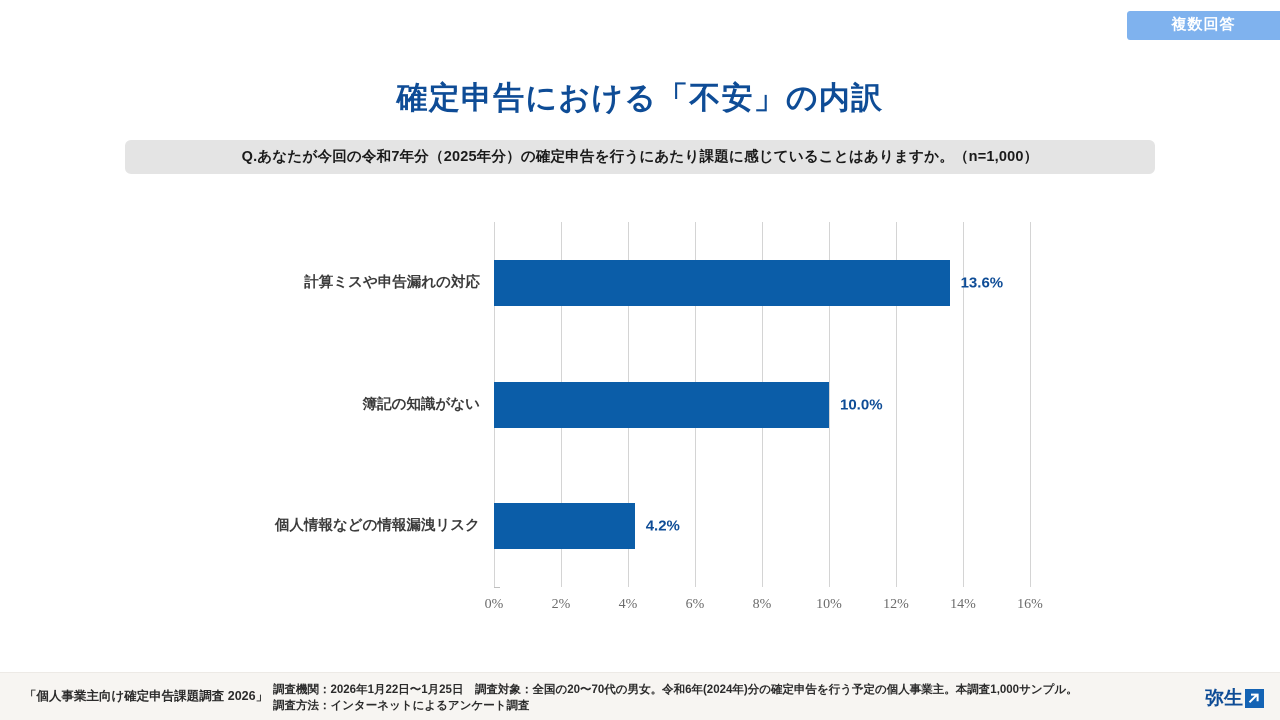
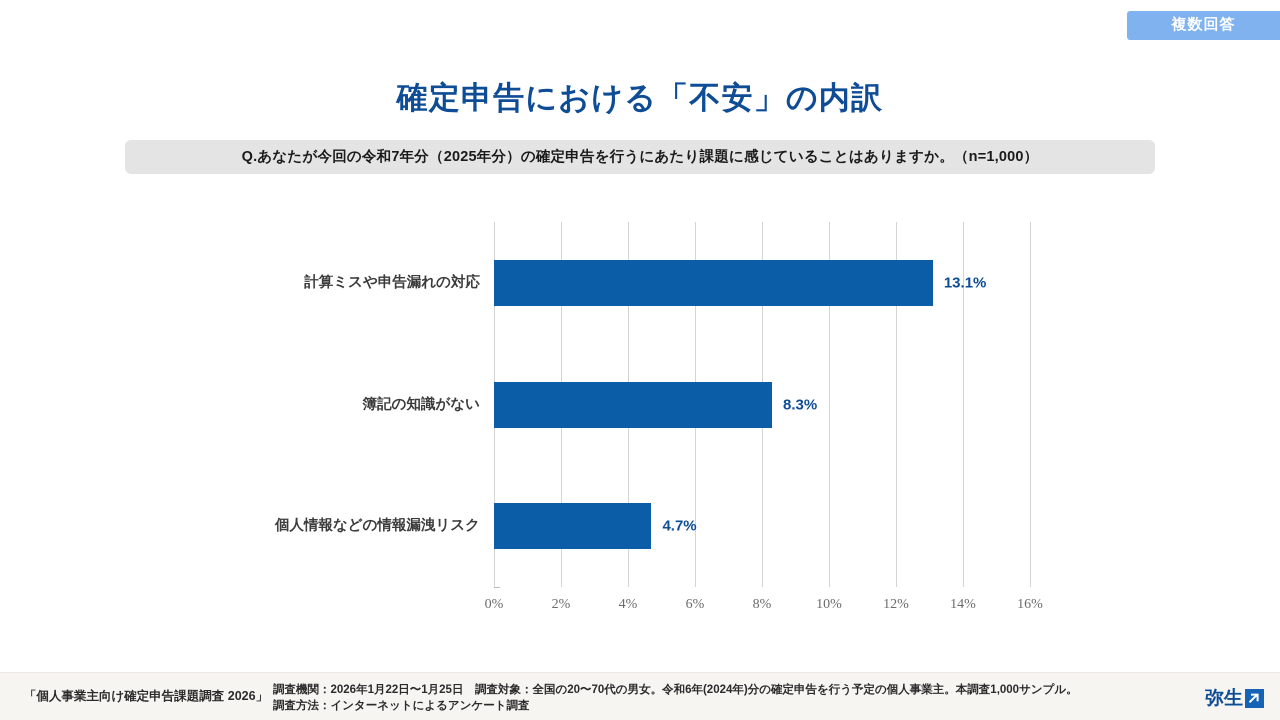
計算ミスや申告漏れの対応: 13.6% -> 13.1%
簿記の知識がない: 10.0% -> 8.3%
個人情報などの情報漏洩リスク: 4.2% -> 4.7%
